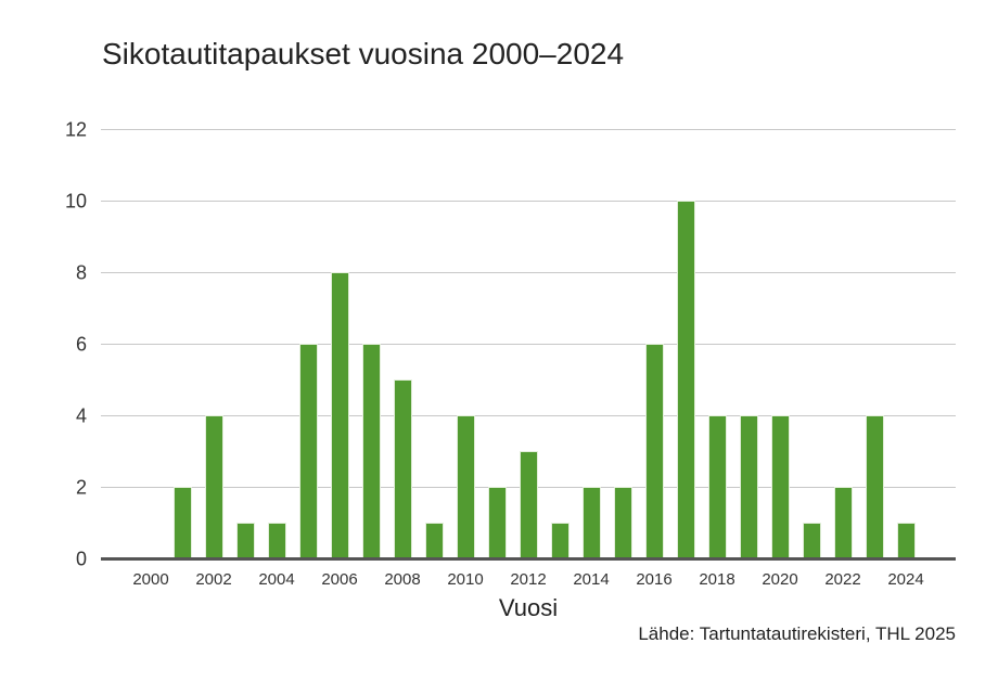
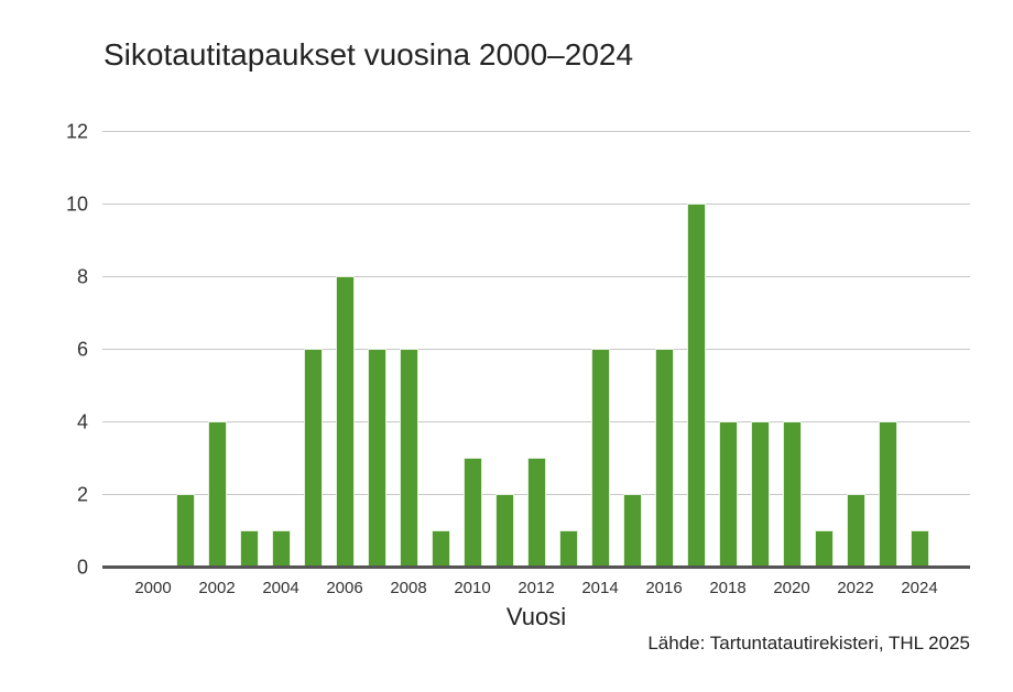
2008: 5 -> 6
2010: 4 -> 3
2014: 2 -> 6
